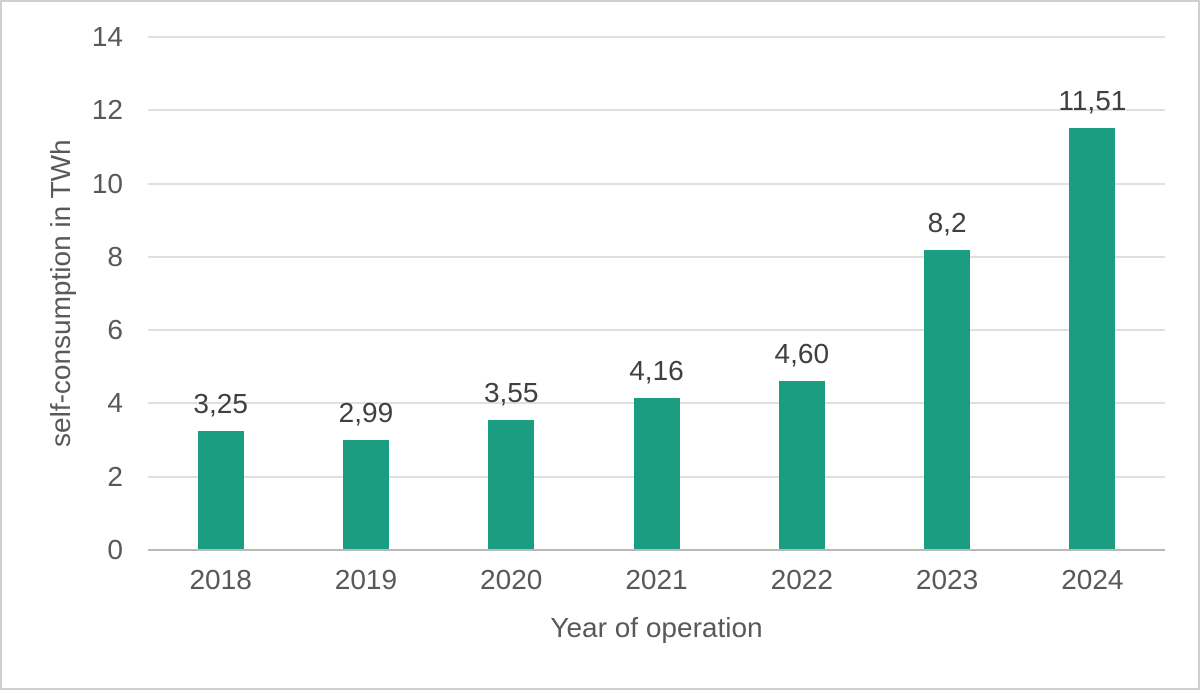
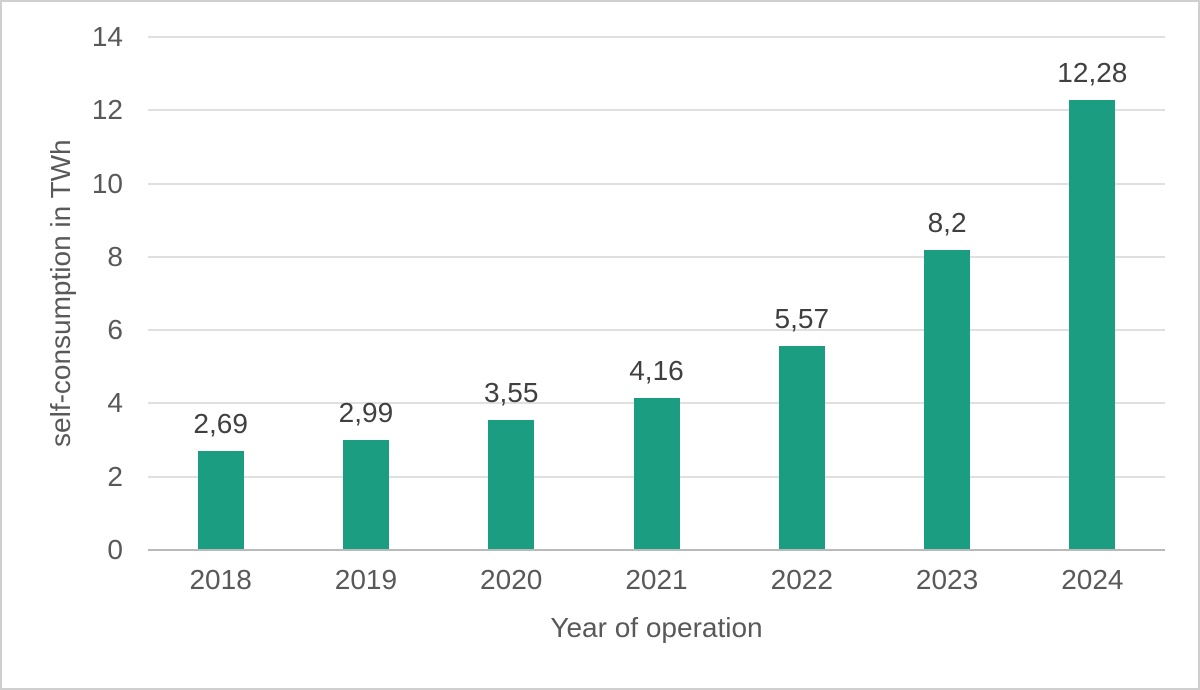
2018: 3,25 -> 2,69
2022: 4,60 -> 5,57
2024: 11,51 -> 12,28
